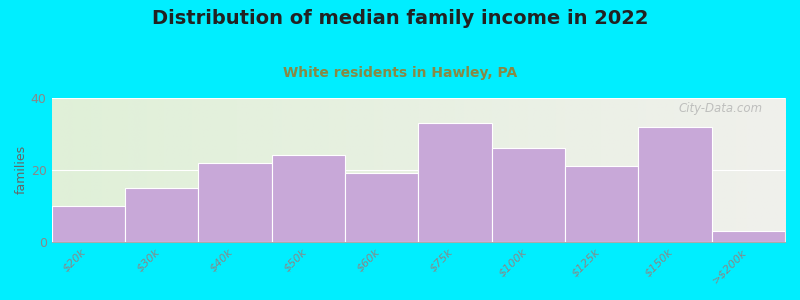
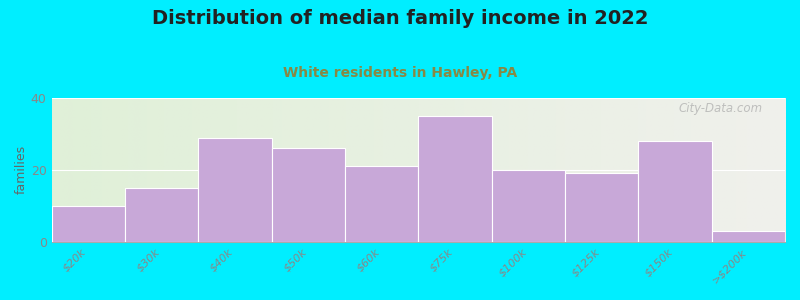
$40k: 22 -> 29
$50k: 24 -> 26
$60k: 19 -> 21
$75k: 33 -> 35
$100k: 26 -> 20
$125k: 21 -> 19
$150k: 32 -> 28
